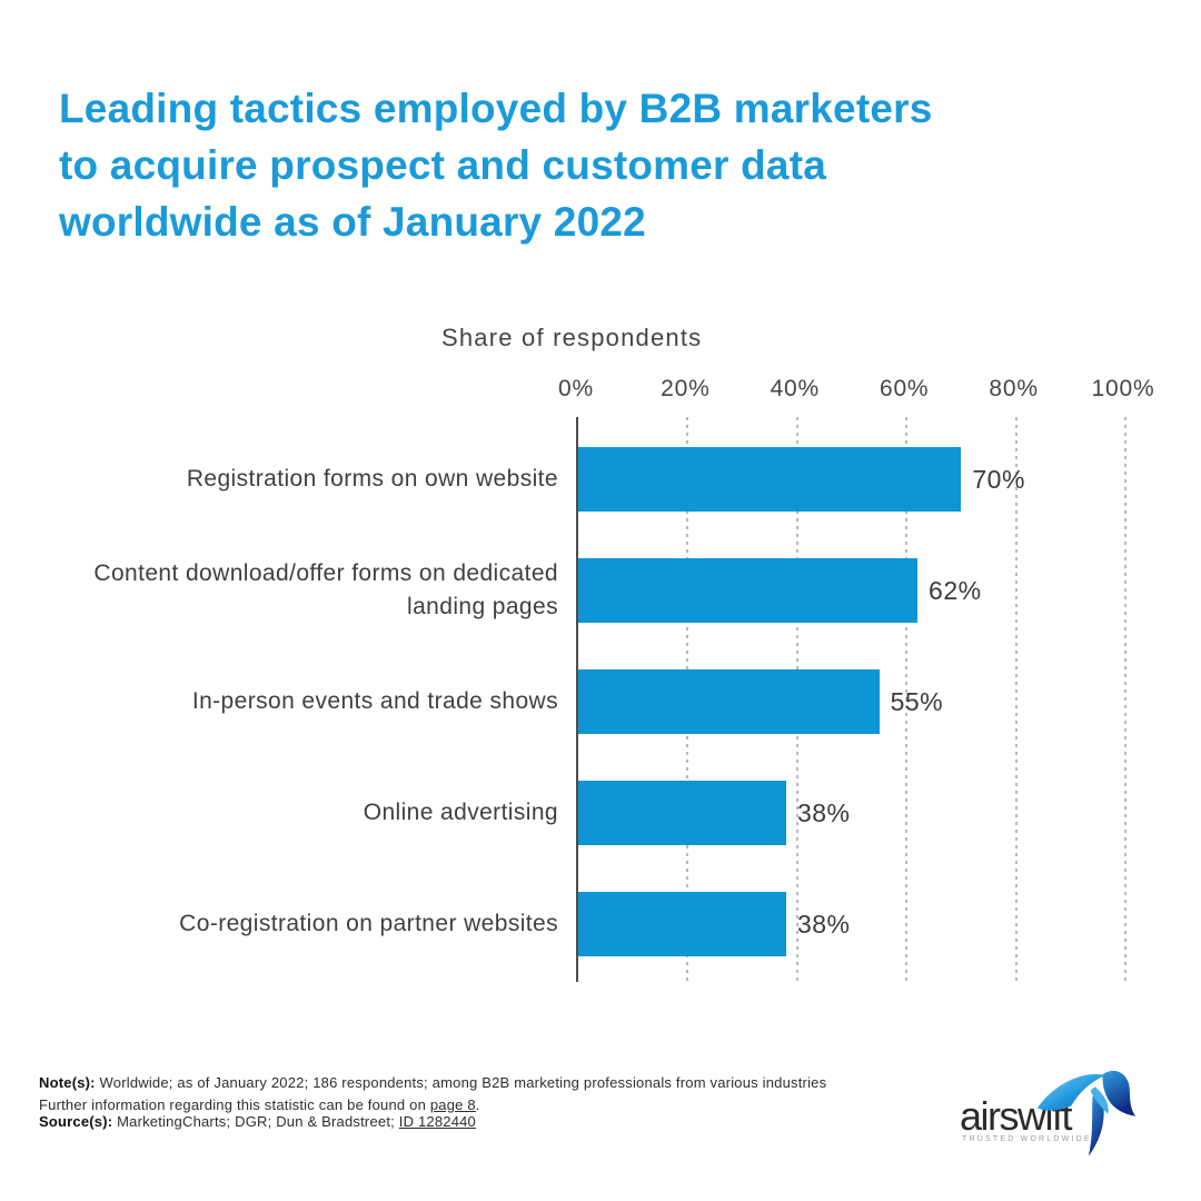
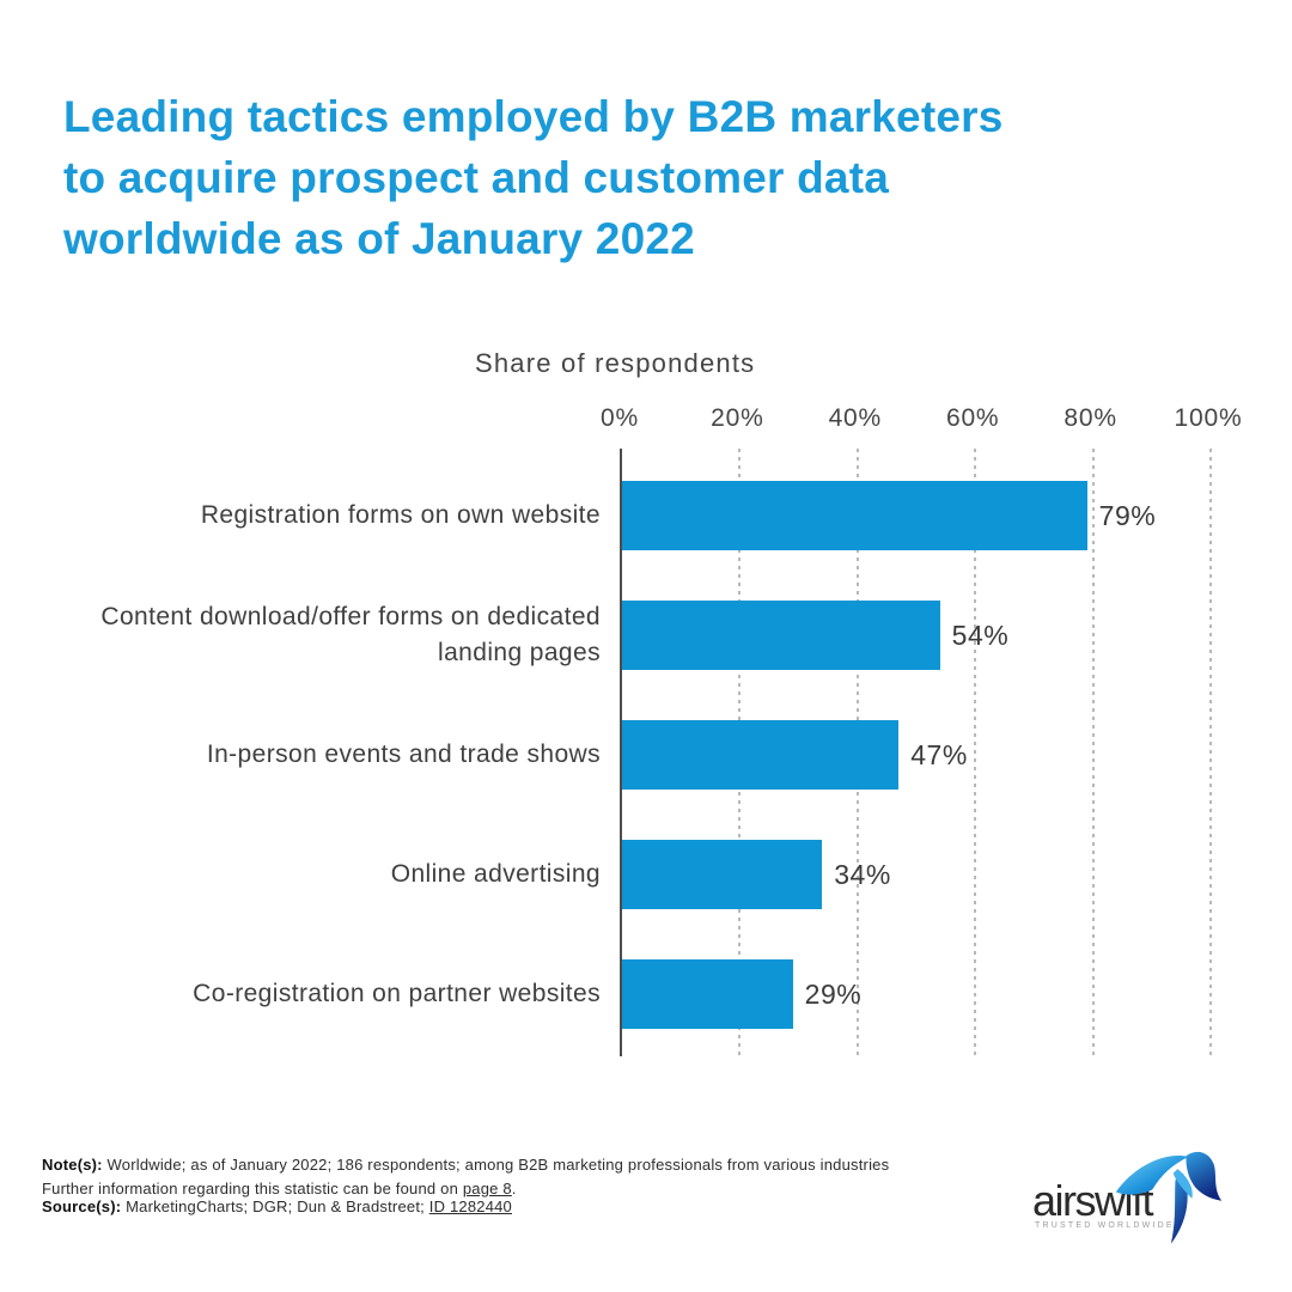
Registration forms on own website: 70% -> 79%
Content download/offer forms on dedicated landing pages: 62% -> 54%
In-person events and trade shows: 55% -> 47%
Online advertising: 38% -> 34%
Co-registration on partner websites: 38% -> 29%
